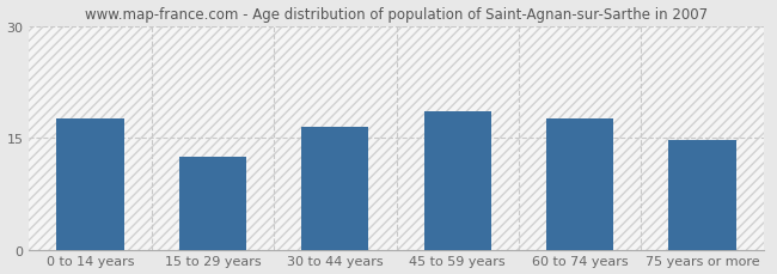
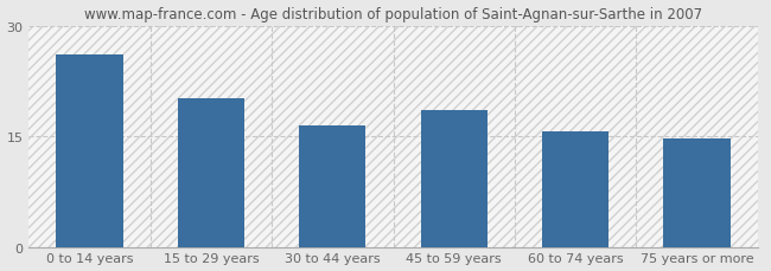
0 to 14 years: 17.5 -> 26.0
15 to 29 years: 12.5 -> 20.2
60 to 74 years: 17.5 -> 15.6
